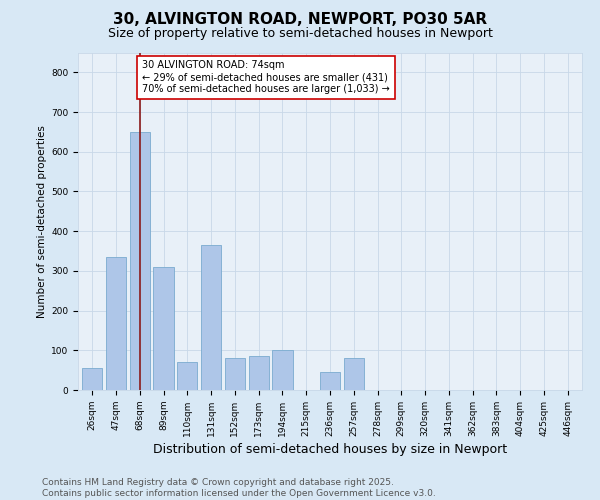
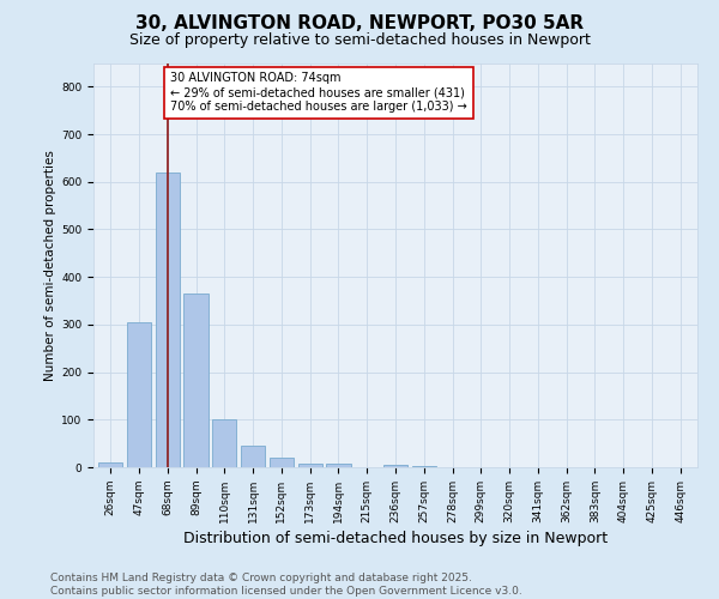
26sqm: 55 -> 10
47sqm: 335 -> 305
68sqm: 650 -> 620
89sqm: 310 -> 365
110sqm: 70 -> 100
131sqm: 365 -> 45
152sqm: 80 -> 20
173sqm: 85 -> 8
194sqm: 100 -> 8
236sqm: 45 -> 5
257sqm: 80 -> 3
